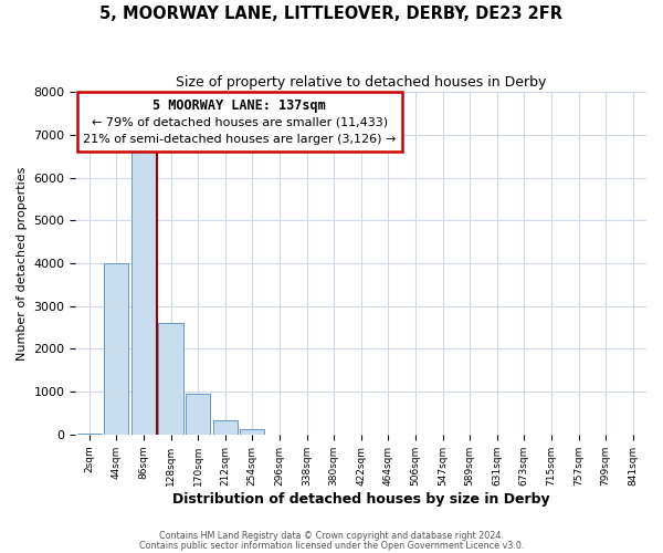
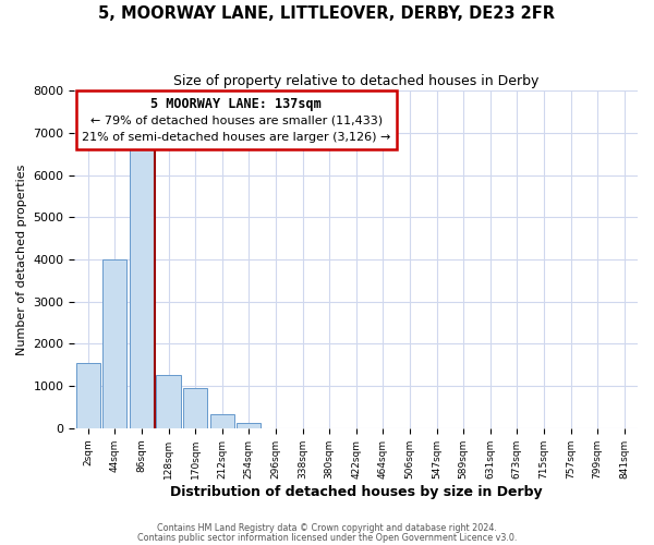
2sqm: 10 -> 1550
128sqm: 2600 -> 1250
